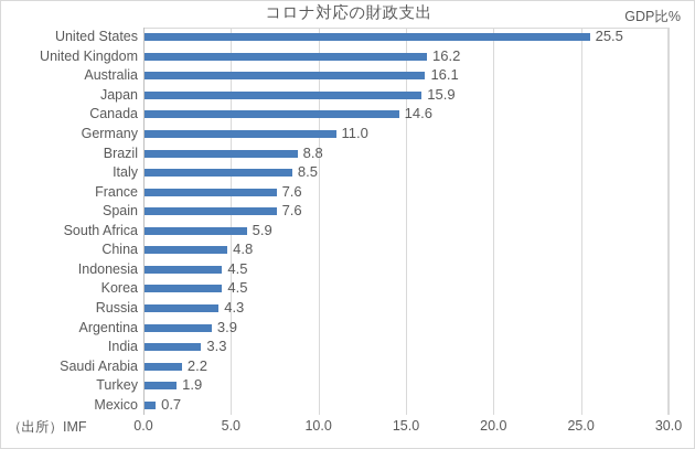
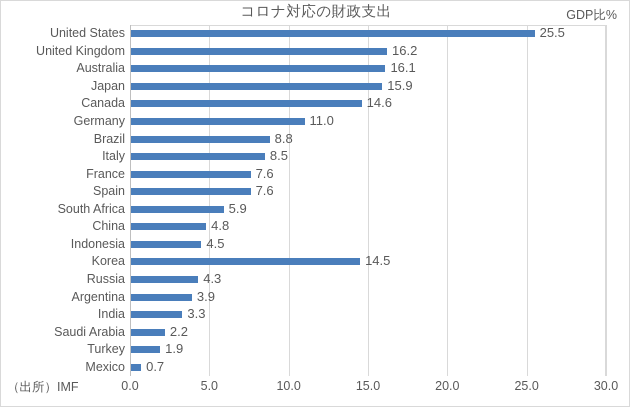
Korea: 4.5 -> 14.5
